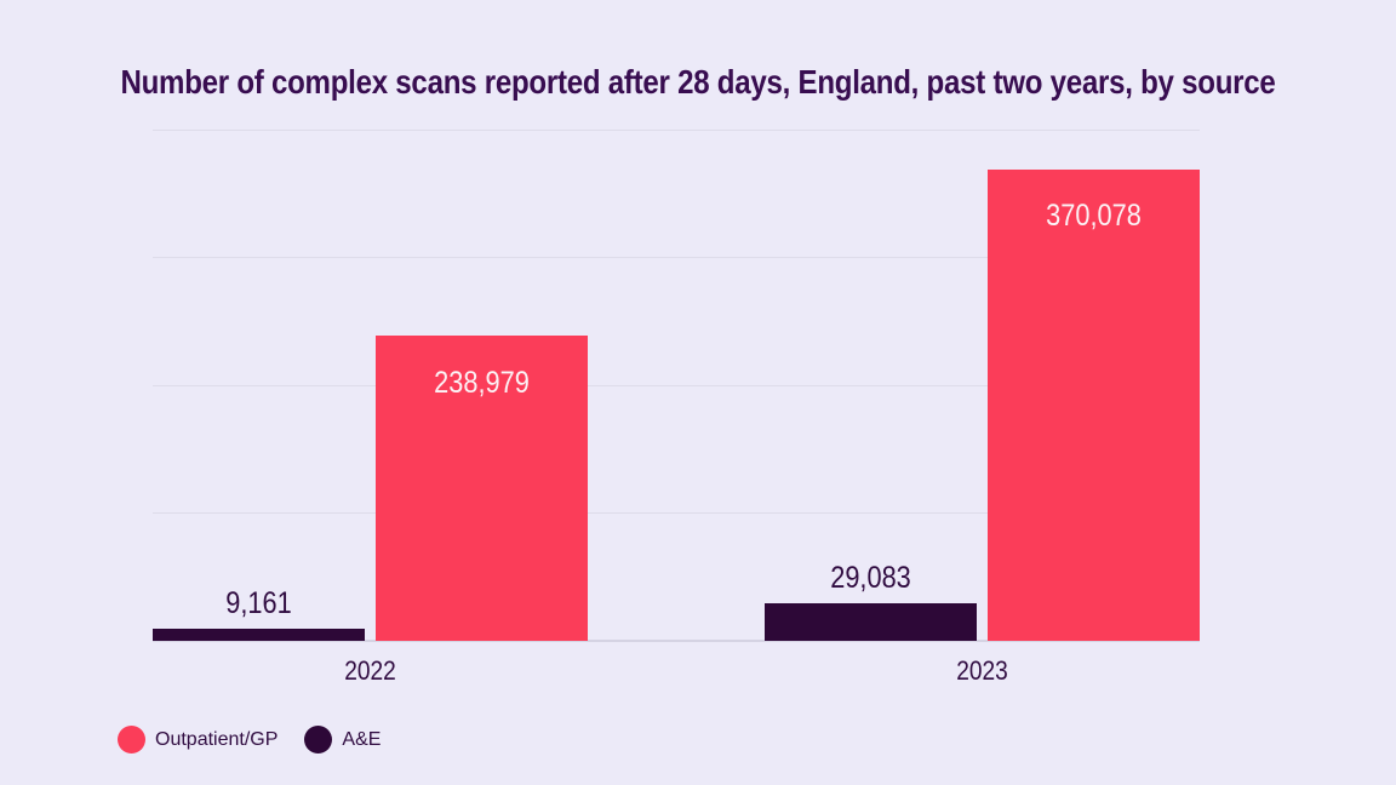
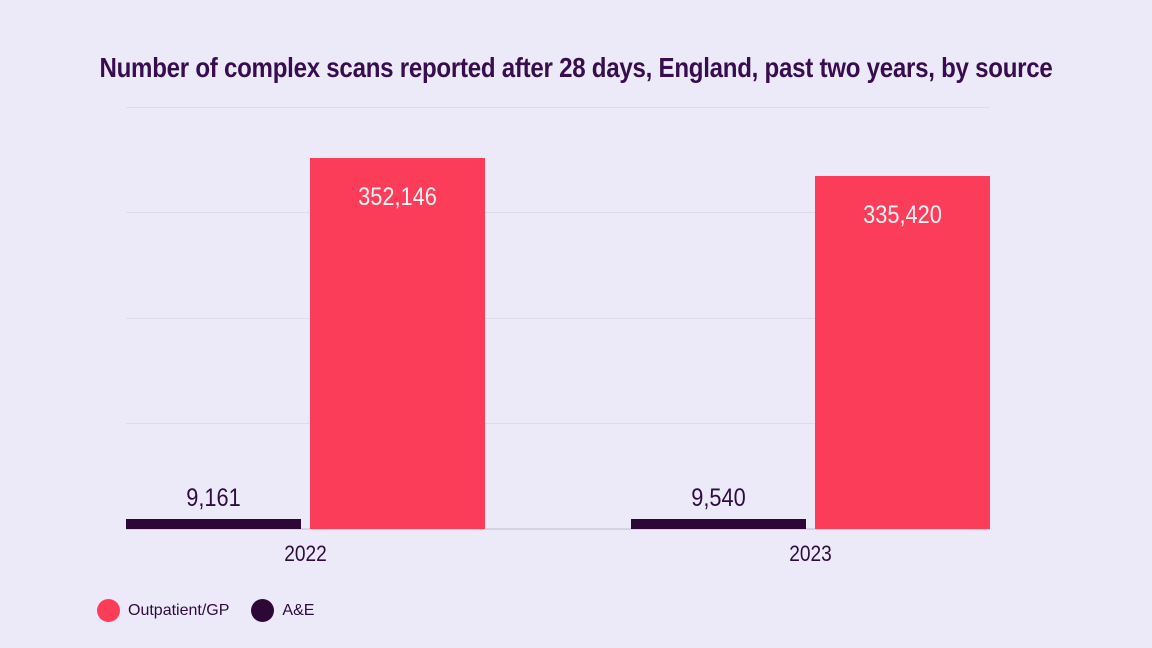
Outpatient/GP/2022: 238,979 -> 352,146
A&E/2023: 29,083 -> 9,540
Outpatient/GP/2023: 370,078 -> 335,420
